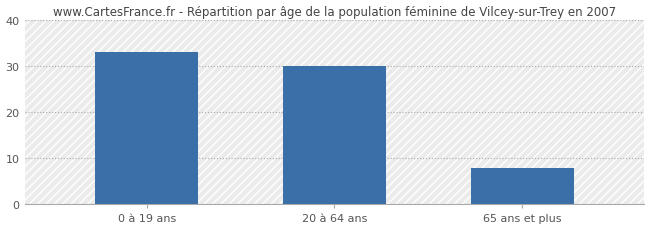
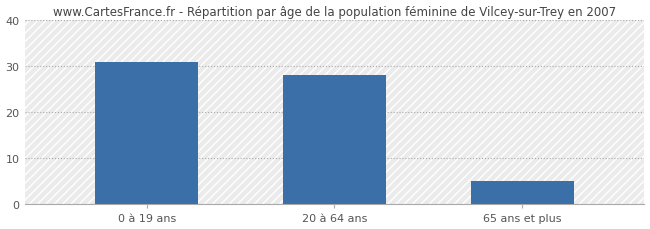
0 à 19 ans: 33 -> 31
20 à 64 ans: 30 -> 28
65 ans et plus: 8 -> 5
